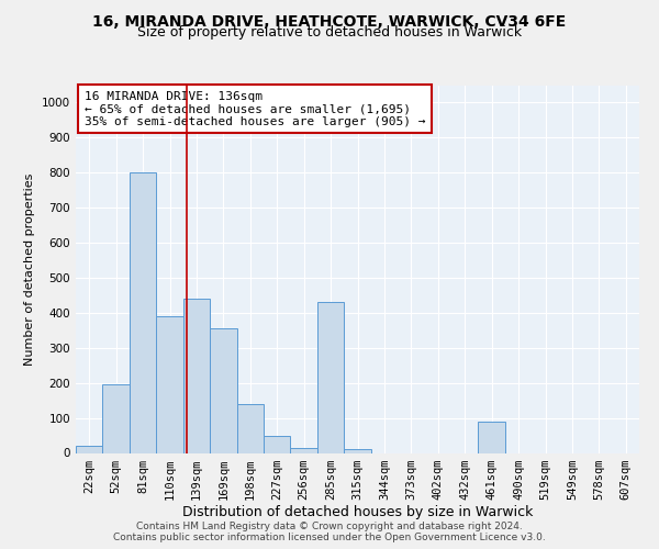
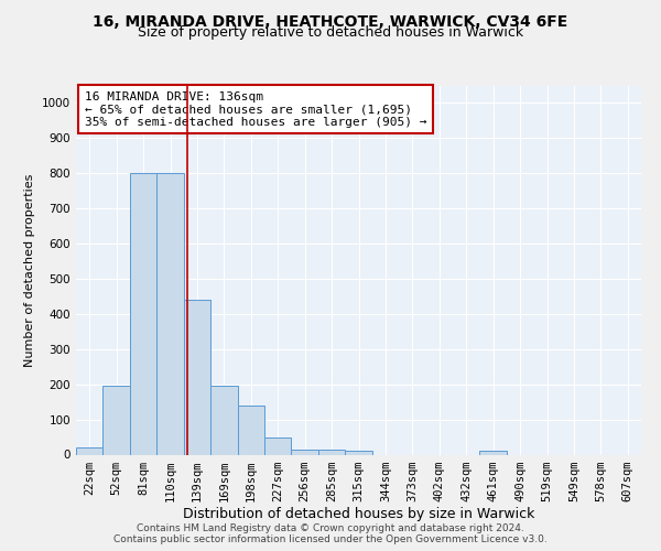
110sqm: 390 -> 800
169sqm: 355 -> 195
285sqm: 430 -> 15
461sqm: 90 -> 10
